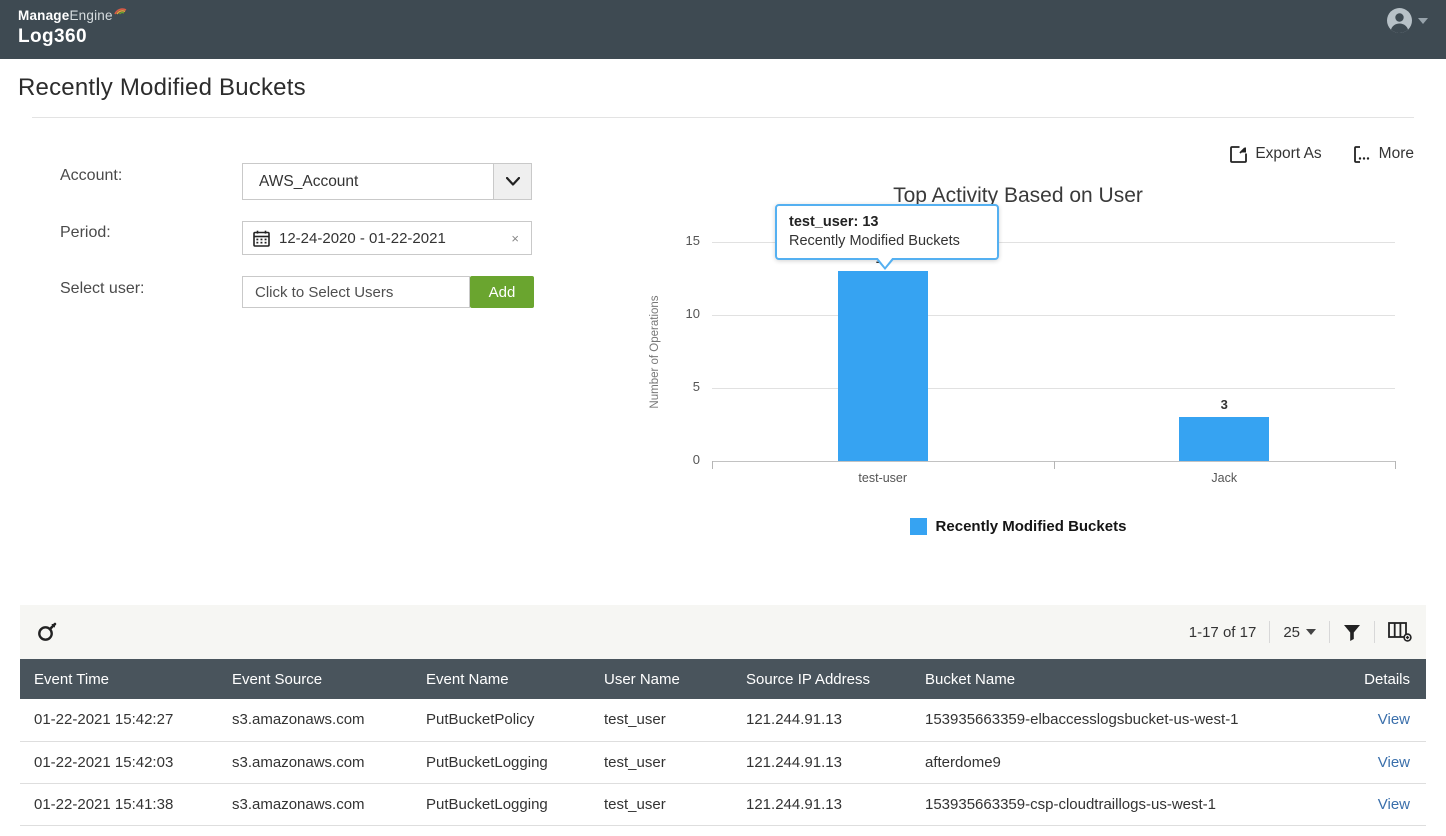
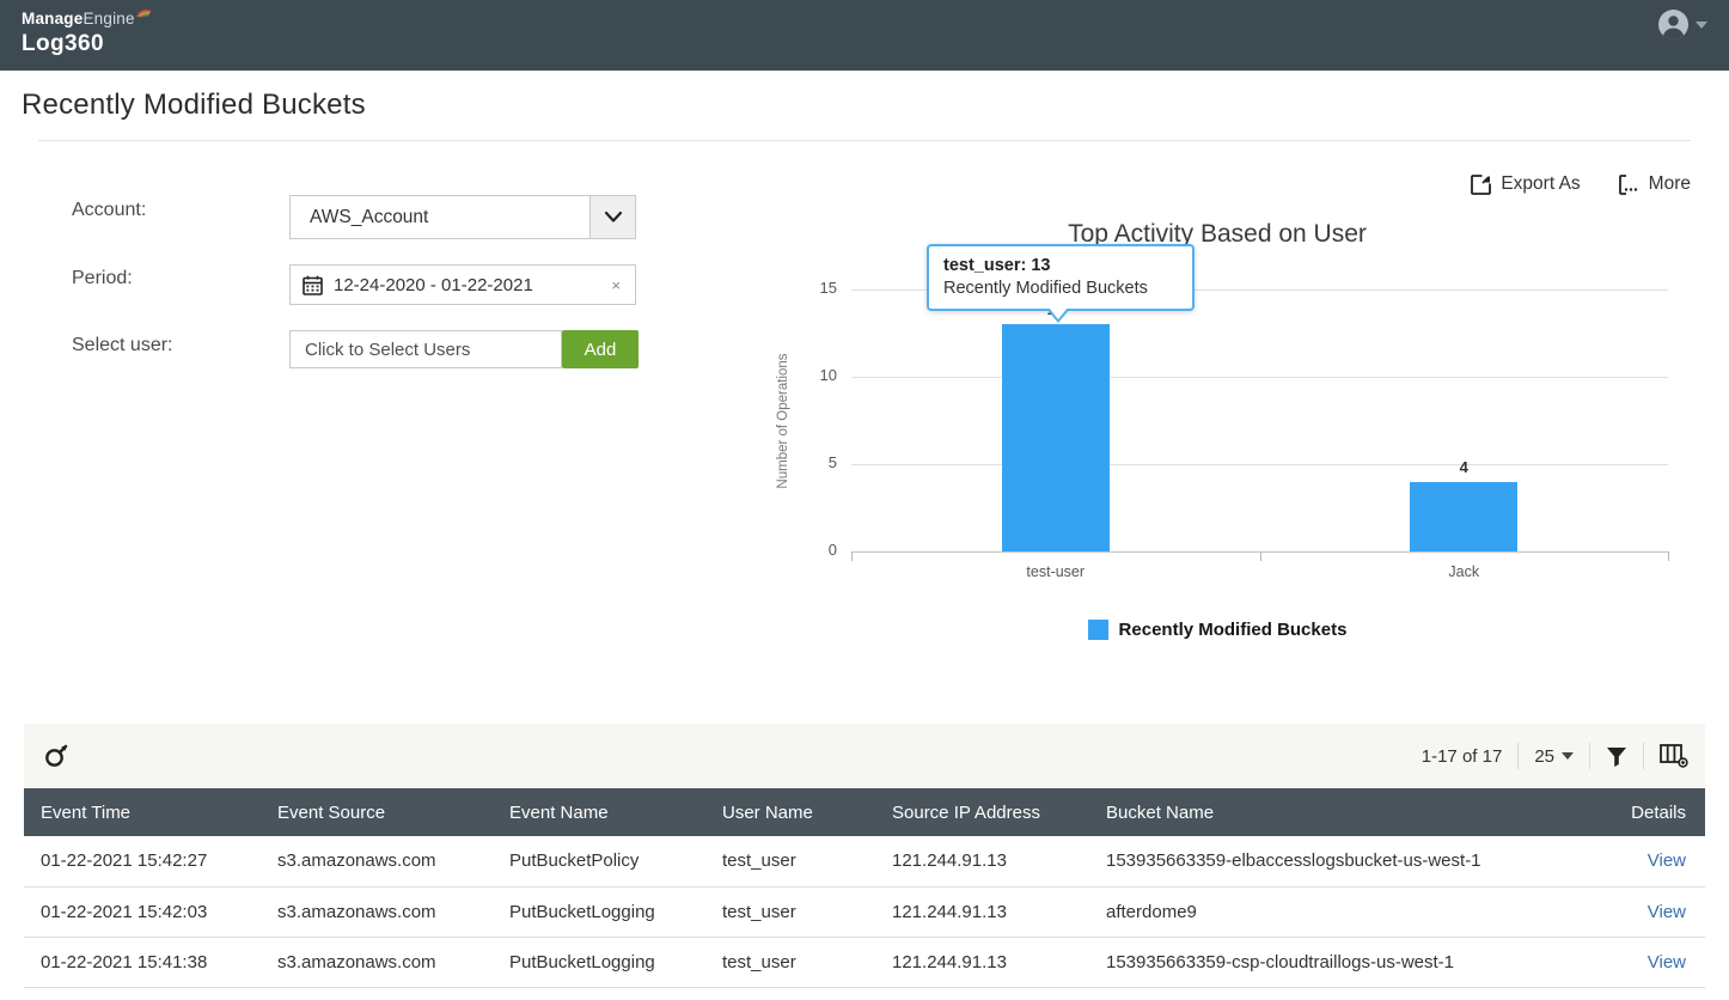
Jack: 3 -> 4
